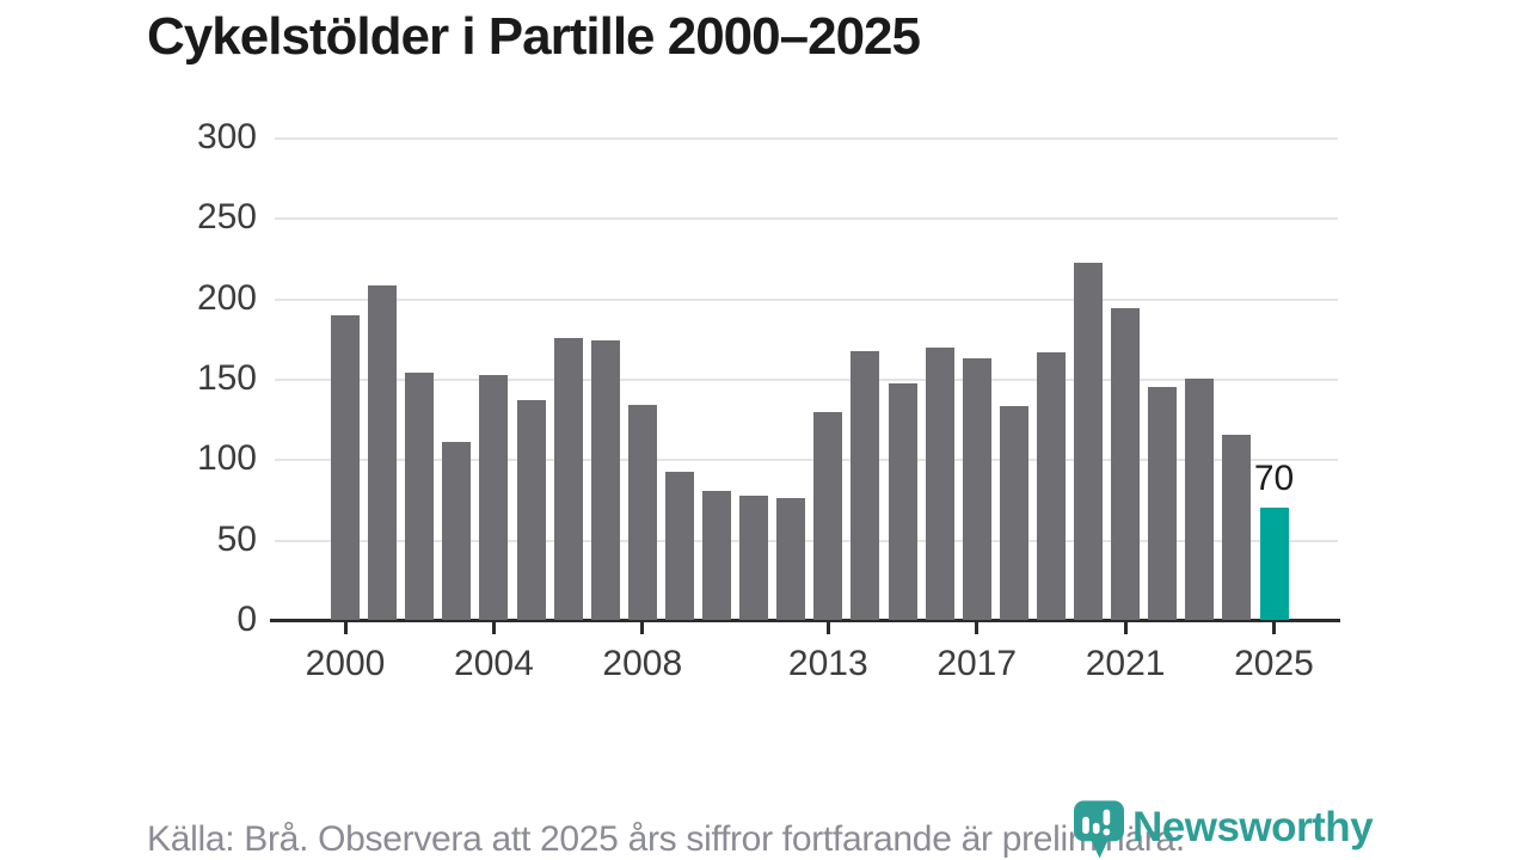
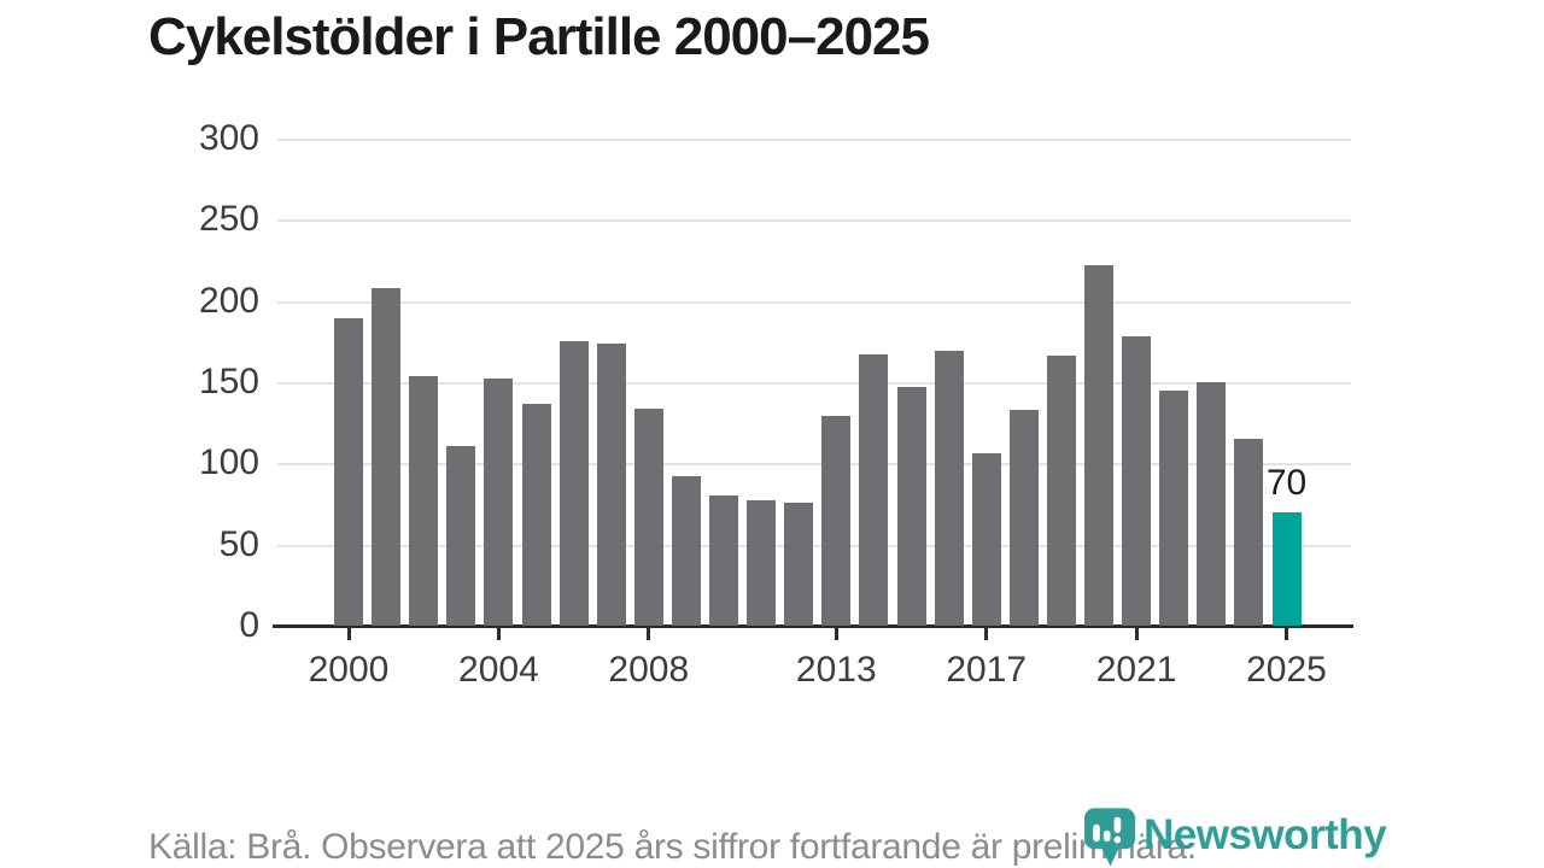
2017: 163 -> 106
2021: 194 -> 178
